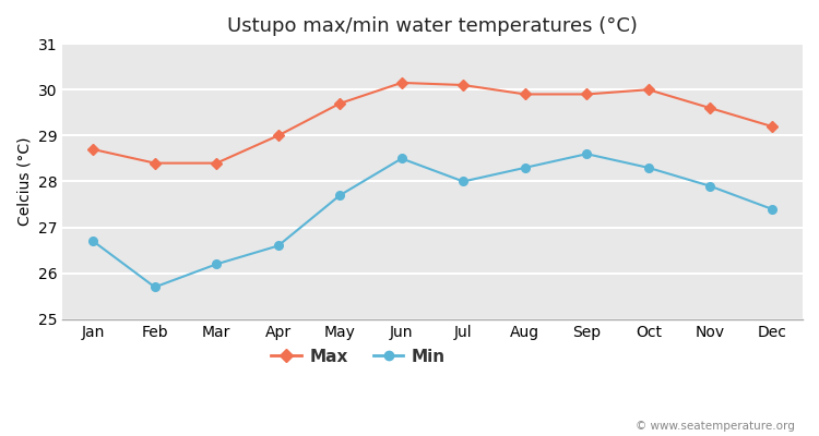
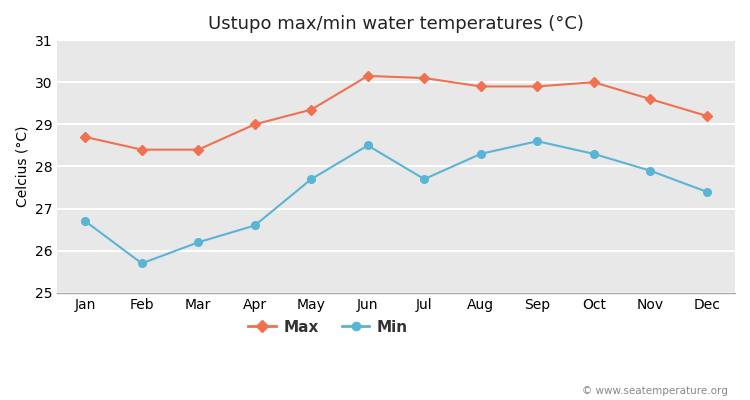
Max/May: 29.70 -> 29.35
Min/Jul: 28.0 -> 27.7
